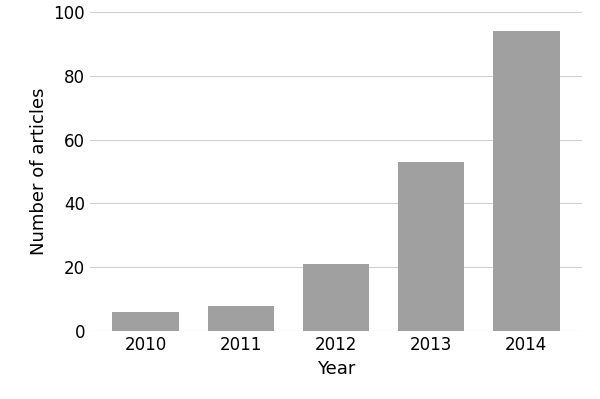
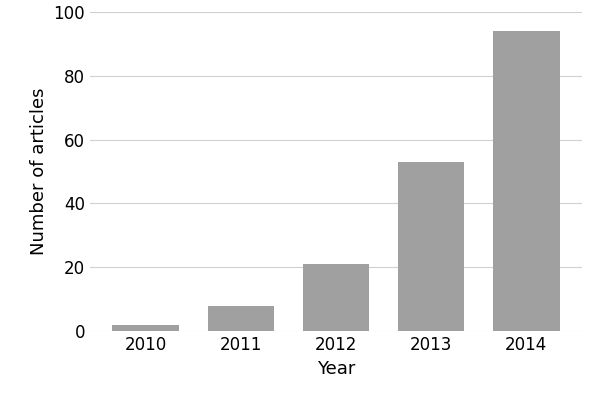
2010: 6 -> 2
